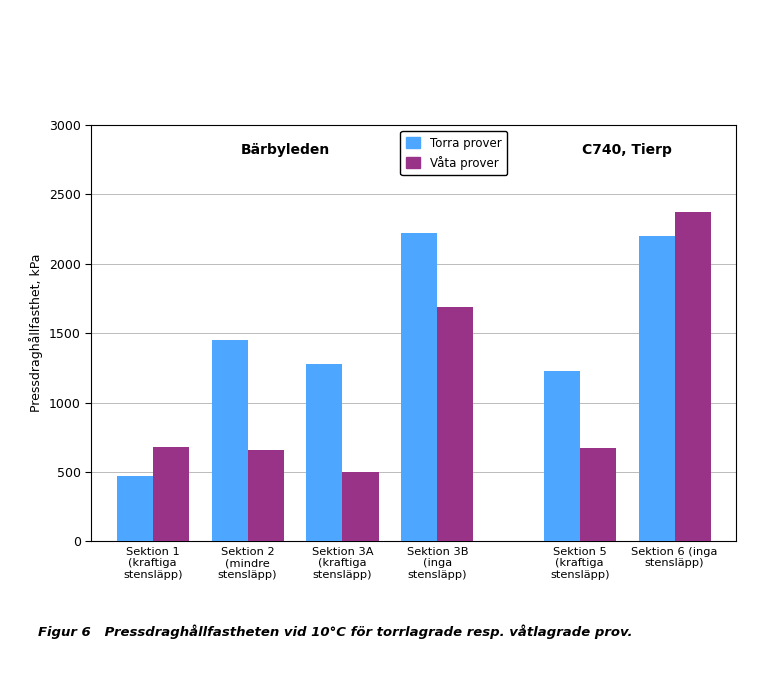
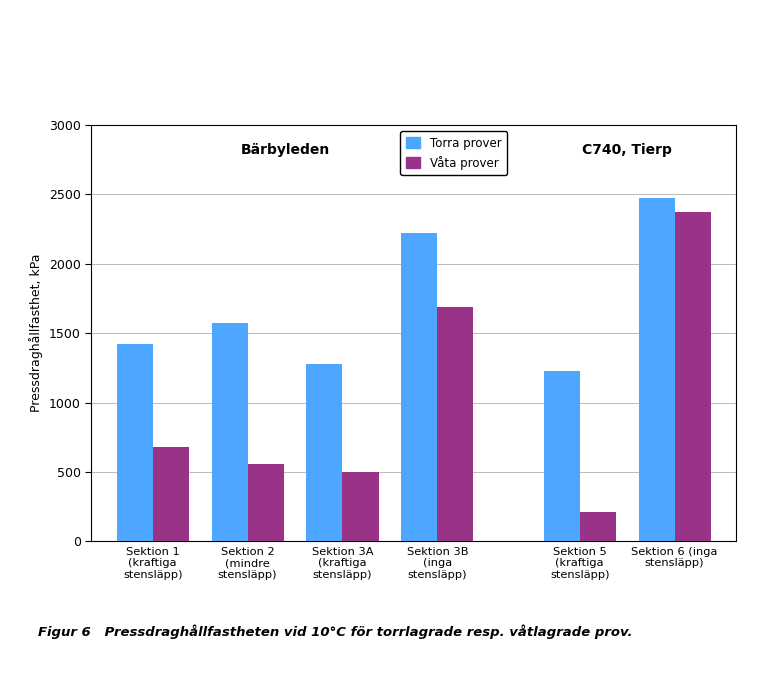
Torra prover/Sektion 1 (kraftiga stensläpp): 470 -> 1420
Torra prover/Sektion 2 (mindre stensläpp): 1450 -> 1570
Våta prover/Sektion 2 (mindre stensläpp): 660 -> 560
Våta prover/Sektion 5 (kraftiga stensläpp): 670 -> 210
Torra prover/Sektion 6 (inga stensläpp): 2200 -> 2470
